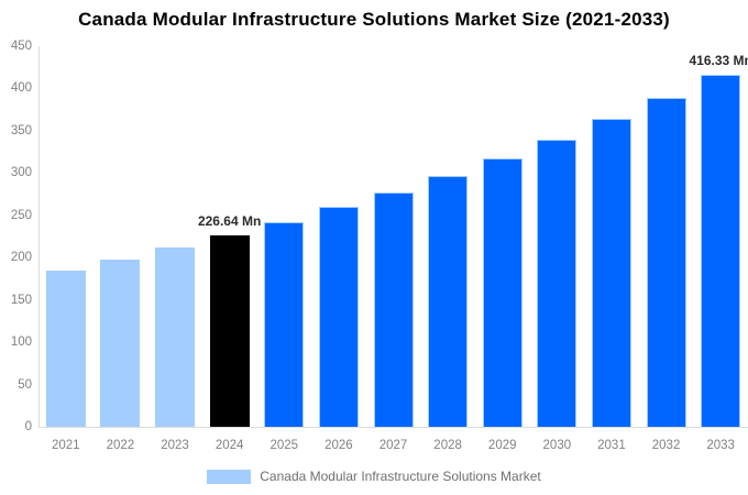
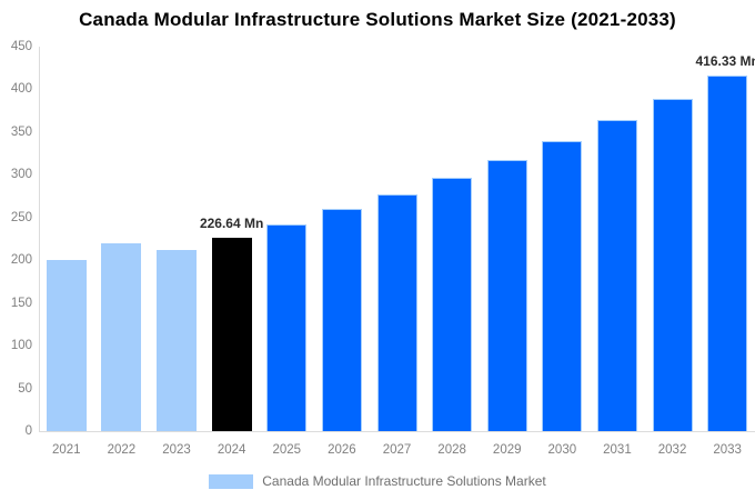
2021: 180 -> 200
2022: 200 -> 220
